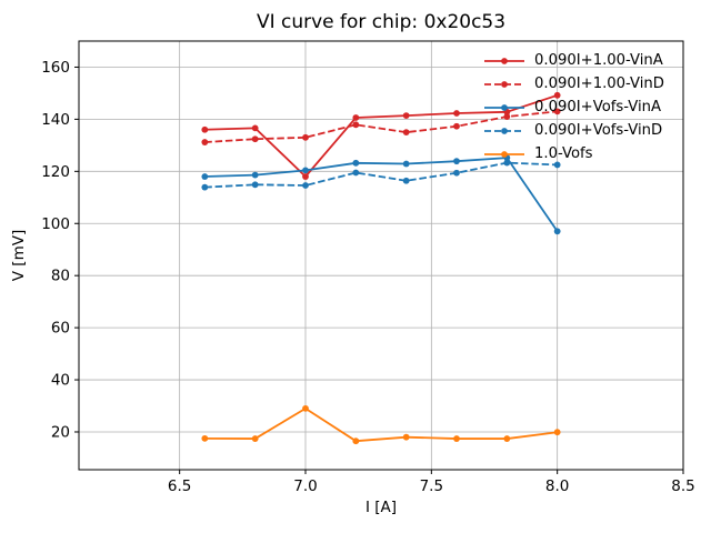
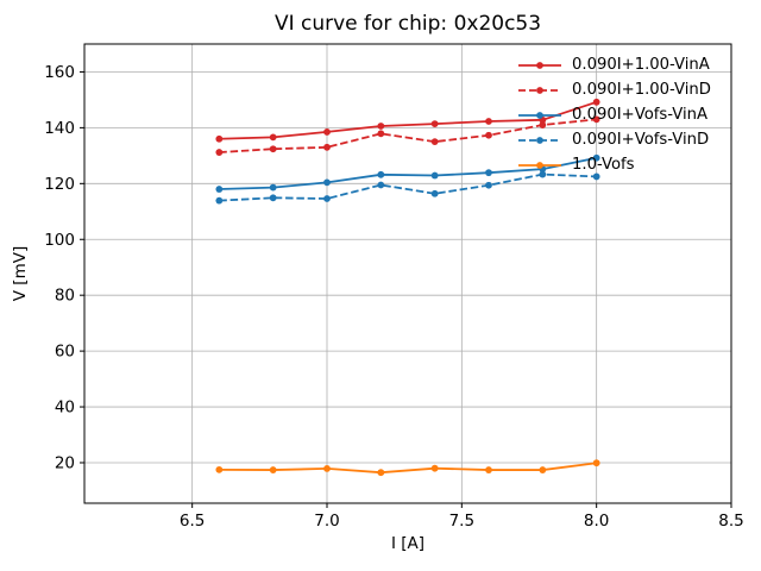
0.090I+1.00-VinA/7.0: 118 -> 138
1.0-Vofs/7.0: 29 -> 18
0.090I+Vofs-VinA/8.0: 97 -> 129
